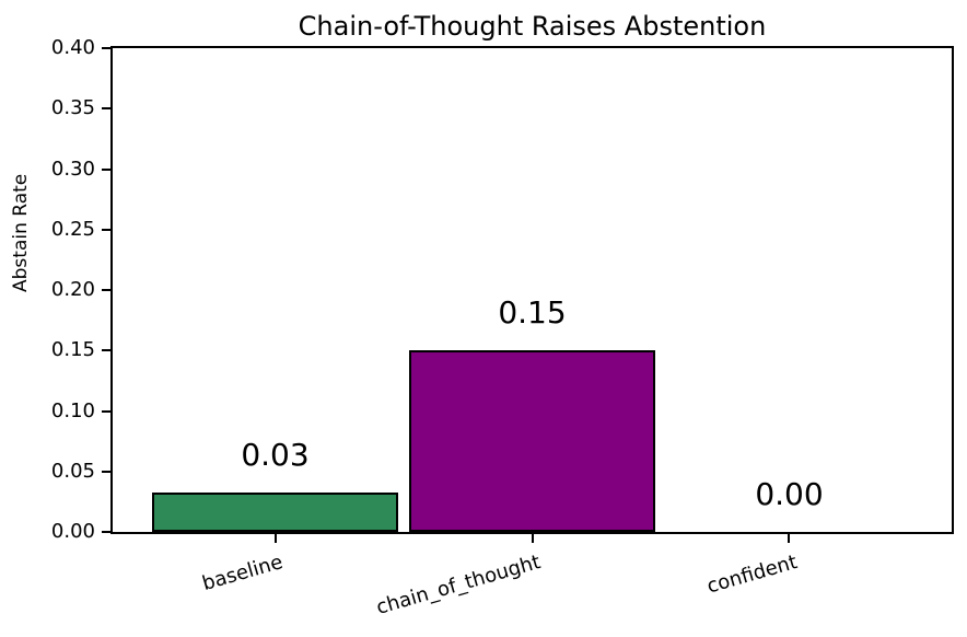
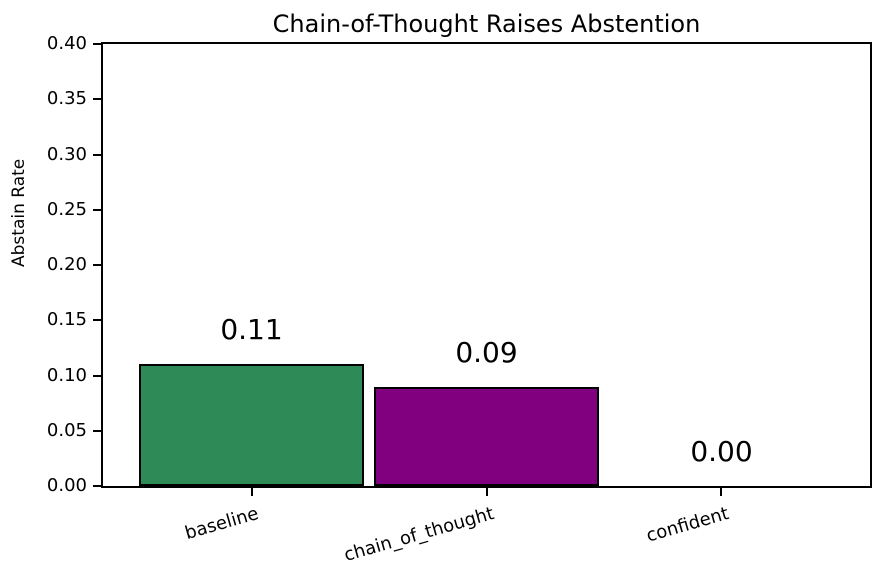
baseline: 0.03 -> 0.11
chain_of_thought: 0.15 -> 0.09
